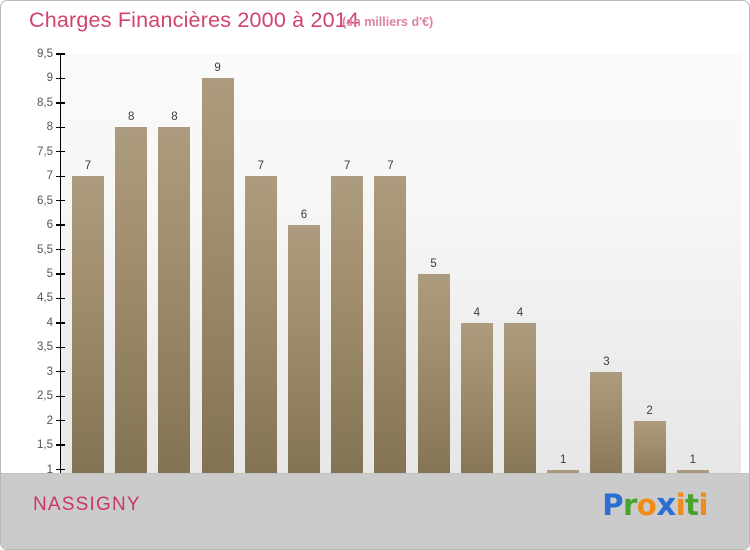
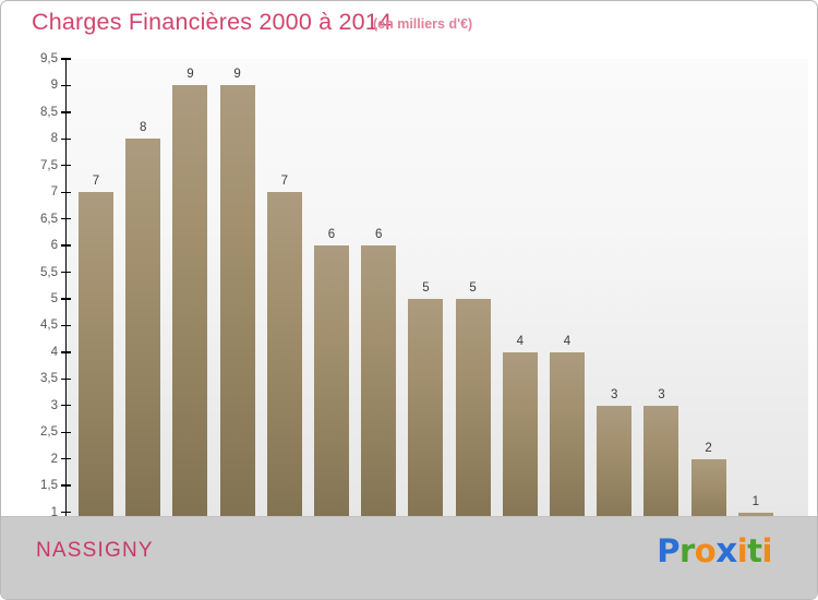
2002: 8 -> 9
2006: 7 -> 6
2007: 7 -> 5
2011: 1 -> 3
